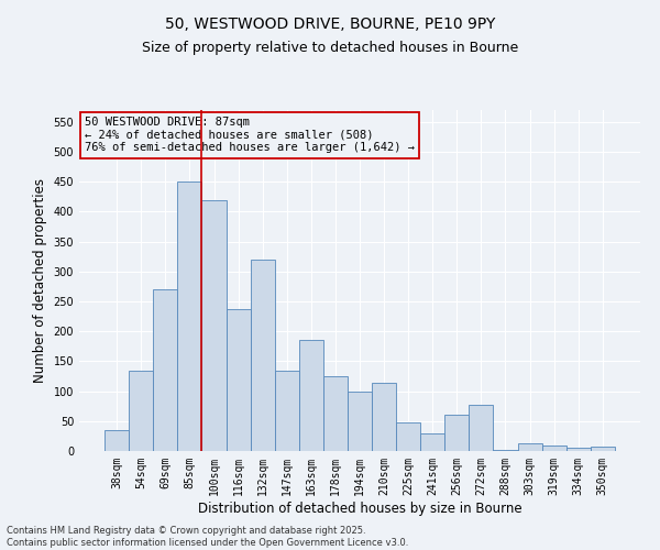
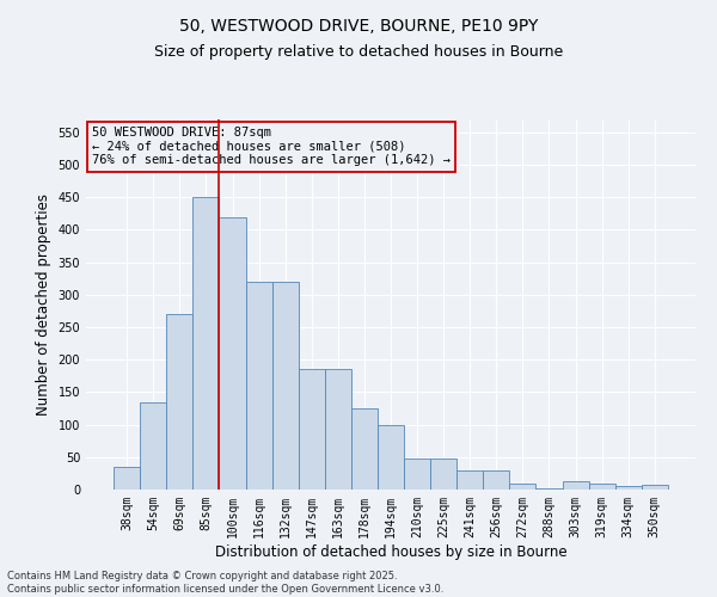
116sqm: 238 -> 320
147sqm: 134 -> 185
210sqm: 114 -> 47
256sqm: 60 -> 30
272sqm: 78 -> 10
